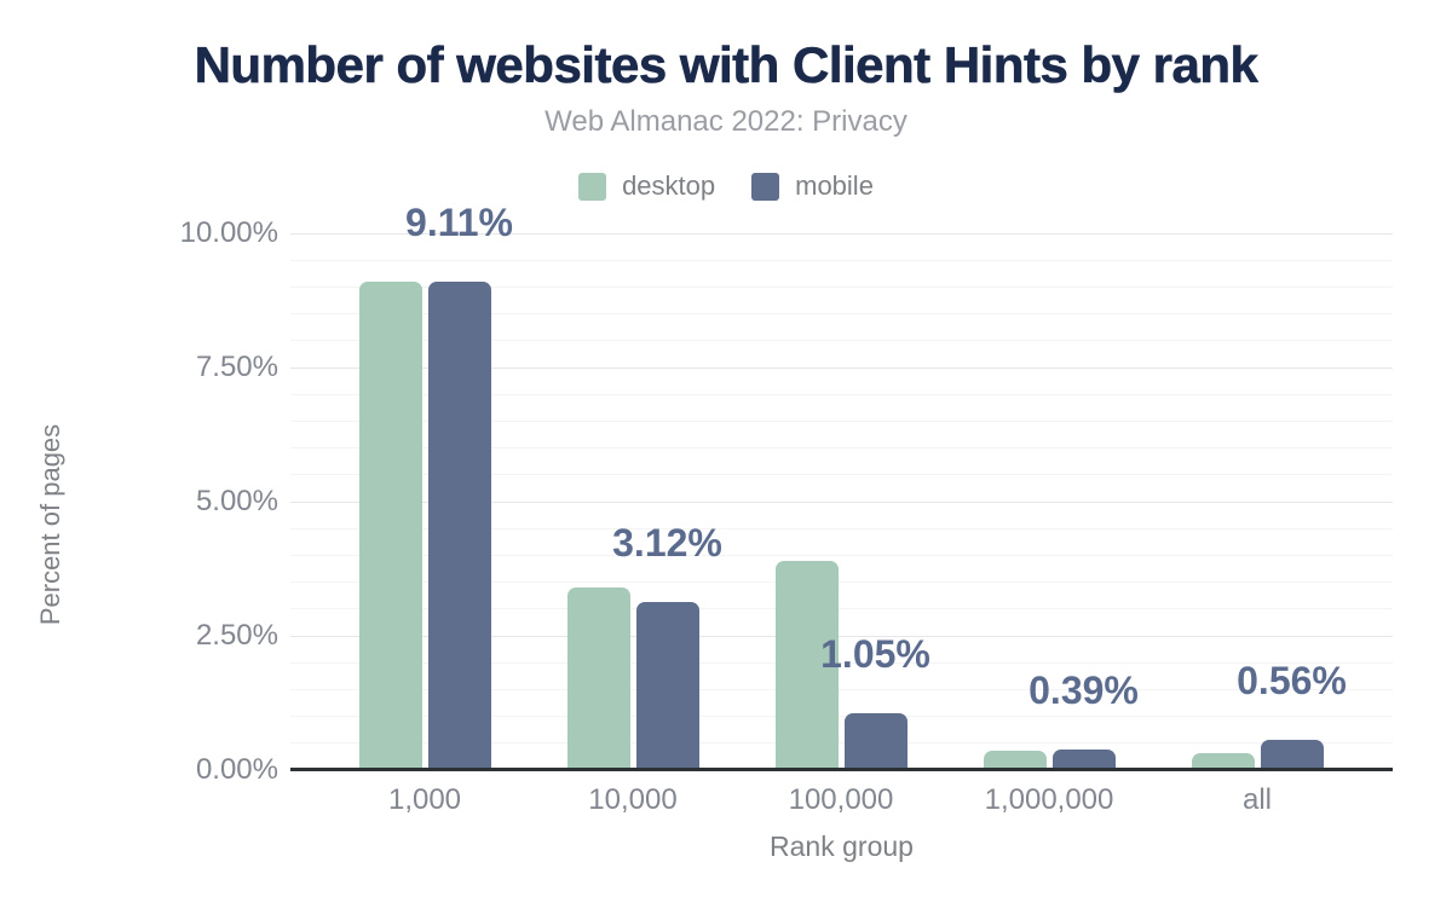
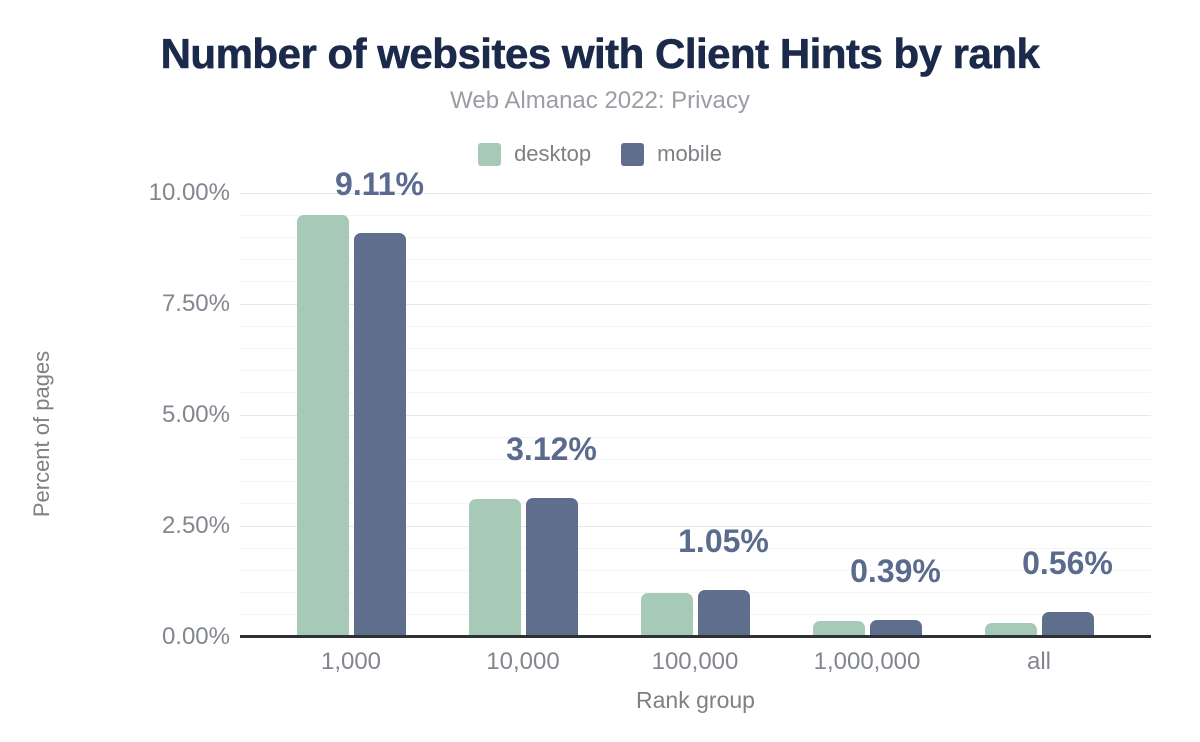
desktop/1,000: 9.1% -> 9.5%
desktop/10,000: 3.4% -> 3.1%
desktop/100,000: 3.9% -> 1.0%
